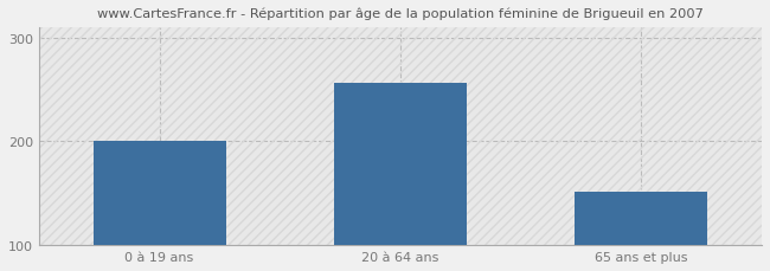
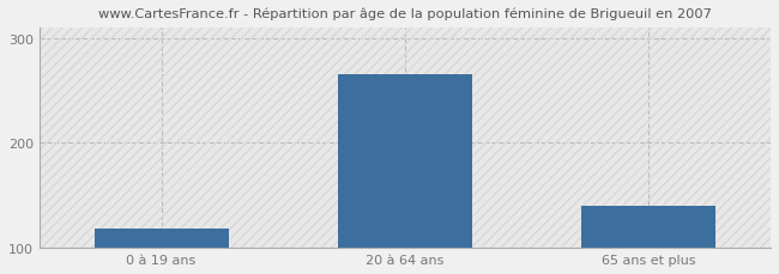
0 à 19 ans: 200 -> 119
20 à 64 ans: 256 -> 265
65 ans et plus: 152 -> 140
